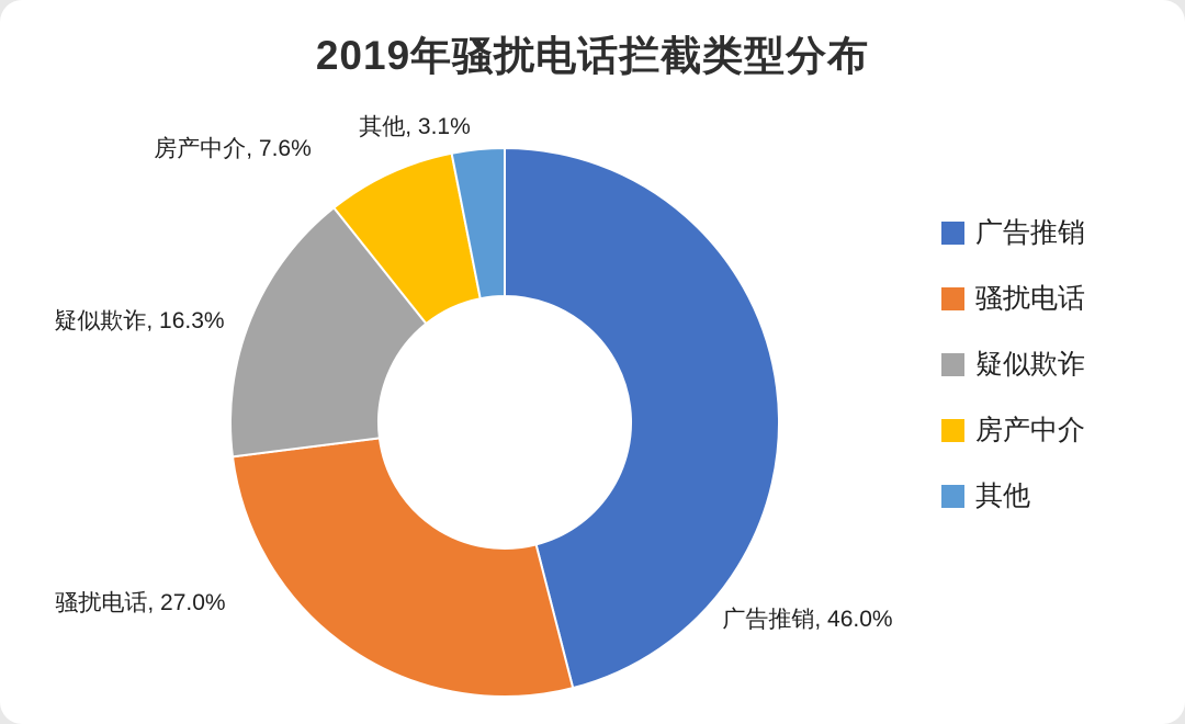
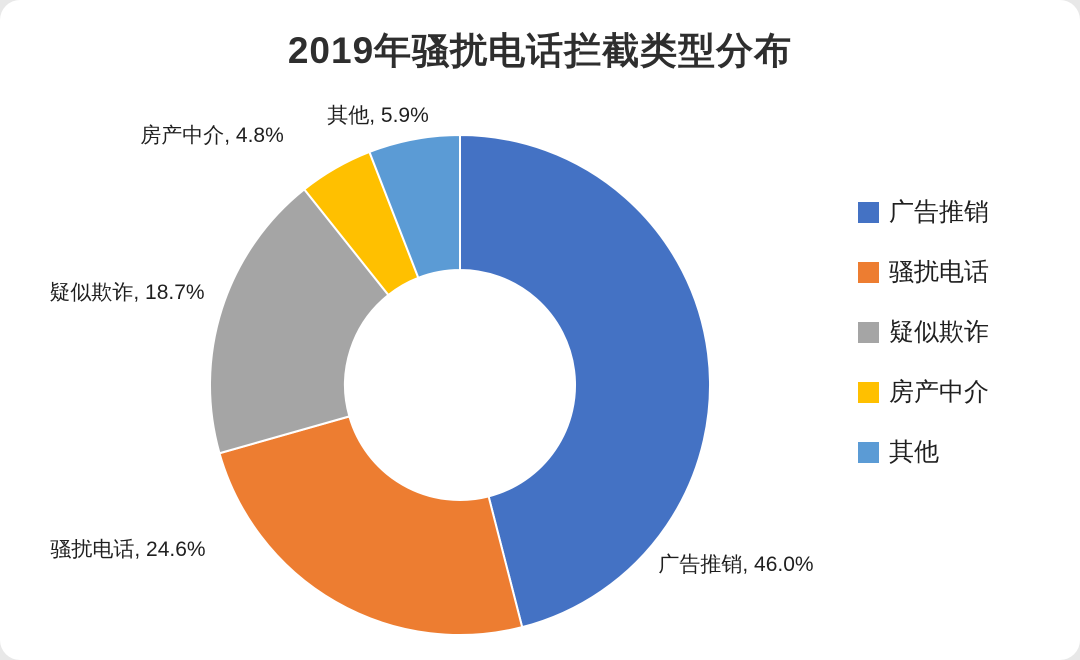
骚扰电话: 27.0% -> 24.6%
疑似欺诈: 16.3% -> 18.7%
房产中介: 7.6% -> 4.8%
其他: 3.1% -> 5.9%
